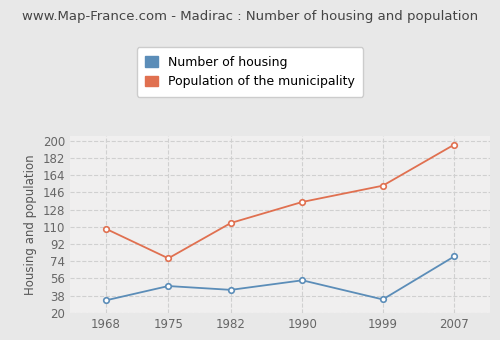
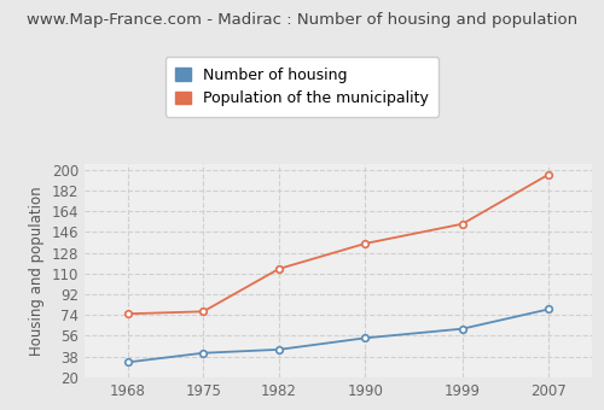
Population of the municipality/1968: 108 -> 75
Number of housing/1975: 48 -> 41
Number of housing/1999: 34 -> 62
